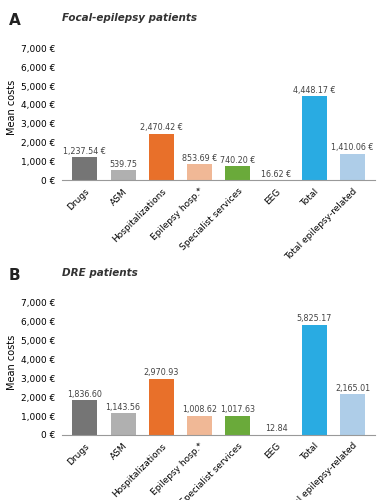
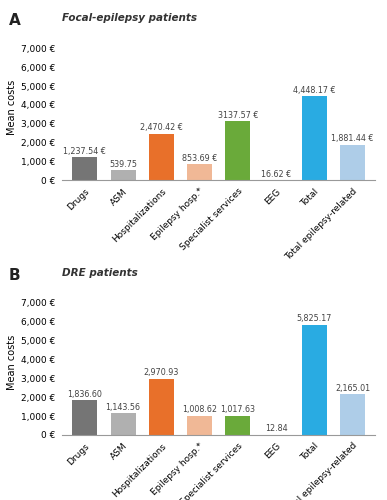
Specialist services: 740.20 -> 3137.57
Total epilepsy-related: 1,410.06 -> 1,881.44
